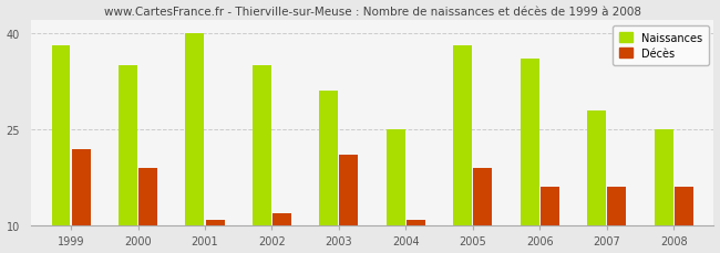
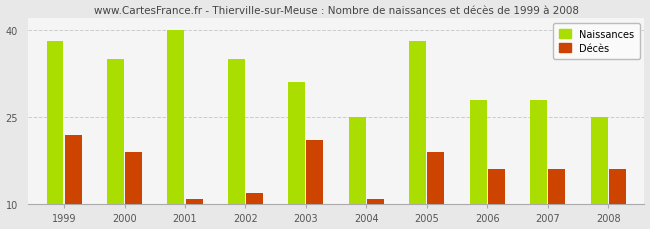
Naissances/2006: 36 -> 28
